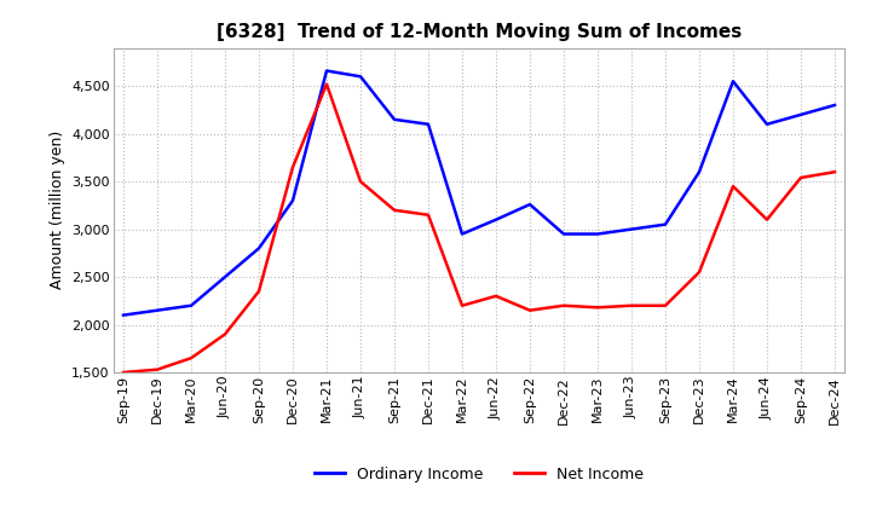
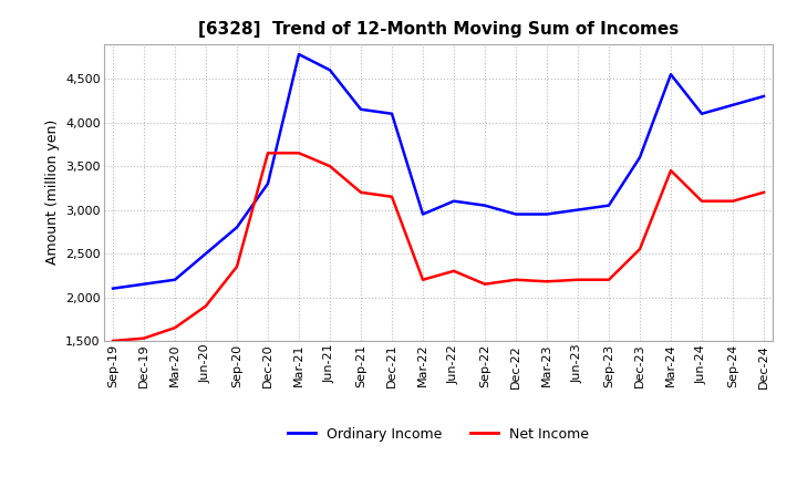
Ordinary Income/Mar-21: 4,660 -> 4,780
Net Income/Mar-21: 4,520 -> 3,650
Ordinary Income/Sep-22: 3,260 -> 3,050
Net Income/Sep-24: 3,540 -> 3,100
Net Income/Dec-24: 3,600 -> 3,200
